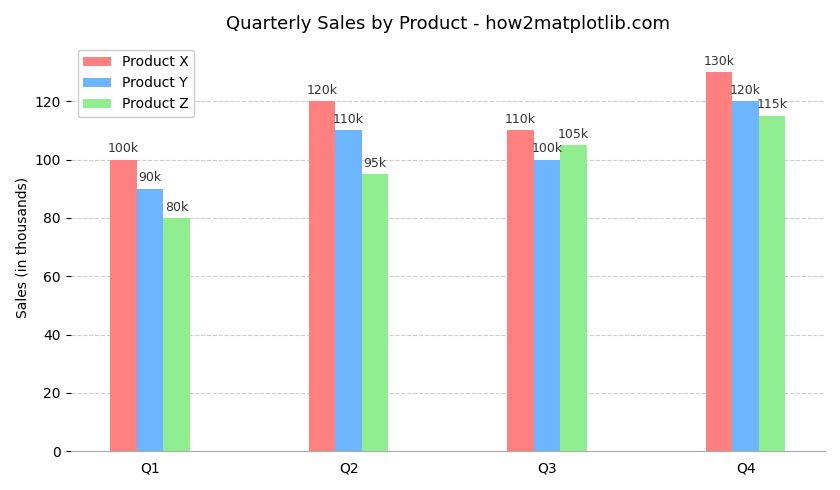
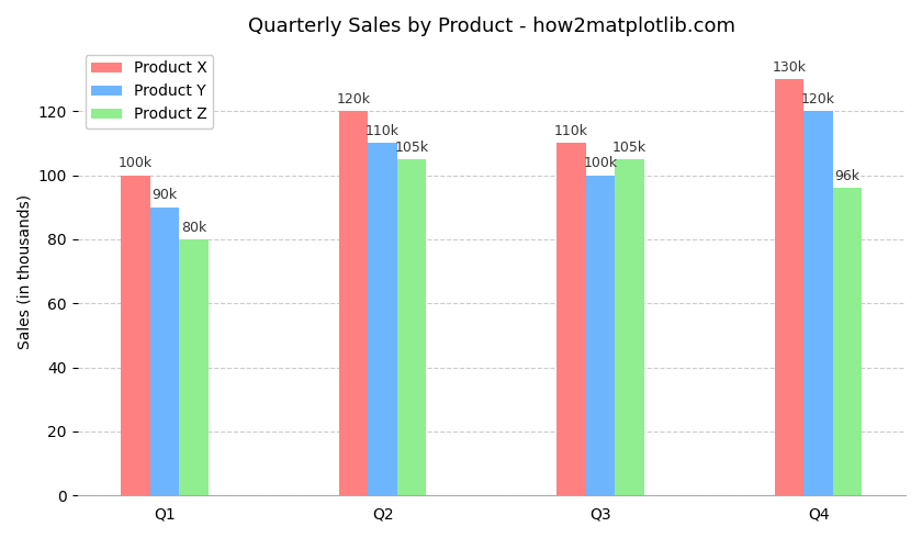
Product Z/Q2: 95k -> 105k
Product Z/Q4: 115k -> 96k
